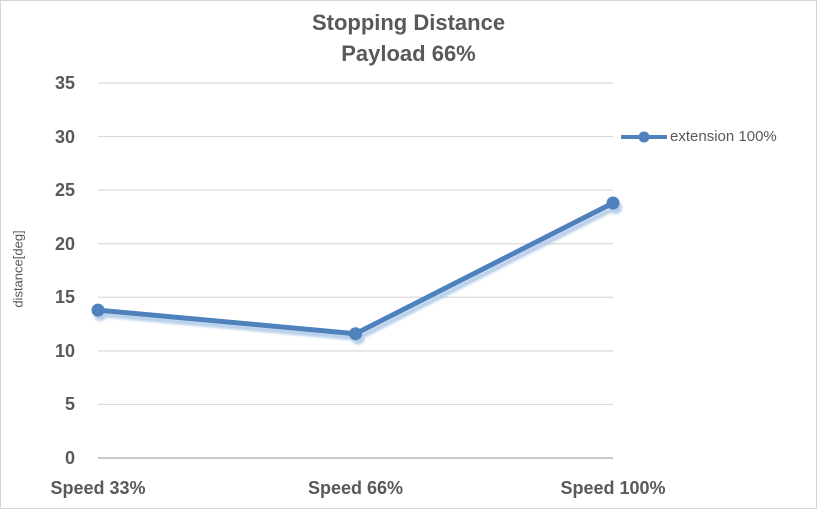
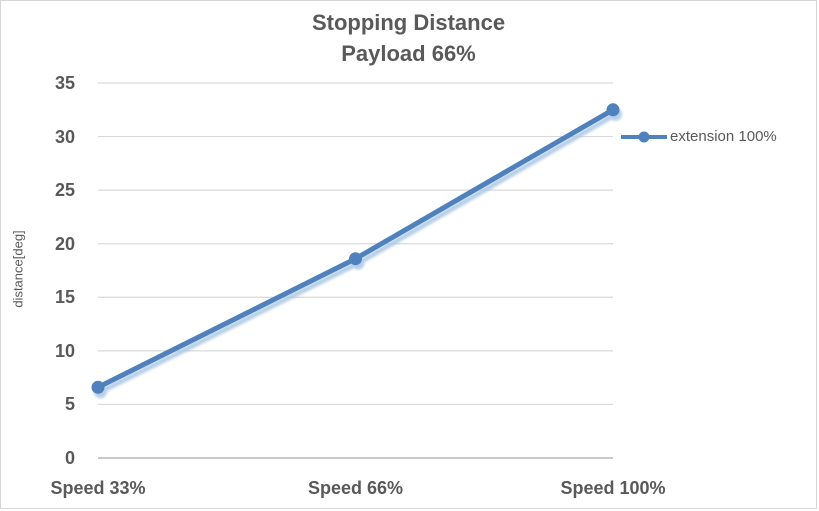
Speed 33%: 13.8 -> 6.6
Speed 66%: 11.6 -> 18.6
Speed 100%: 23.8 -> 32.5
